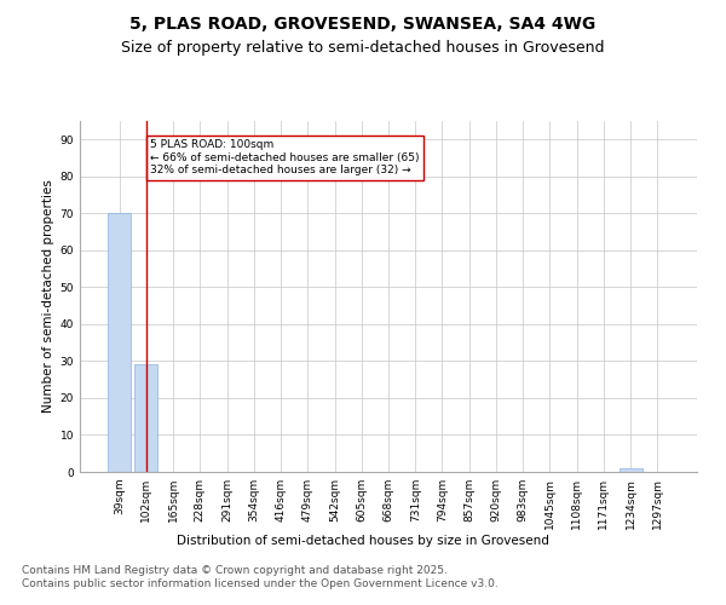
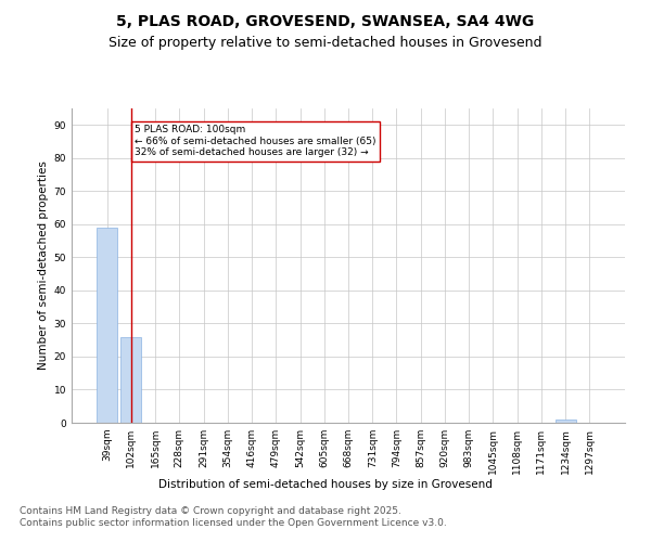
39sqm: 70 -> 59
102sqm: 29 -> 26
